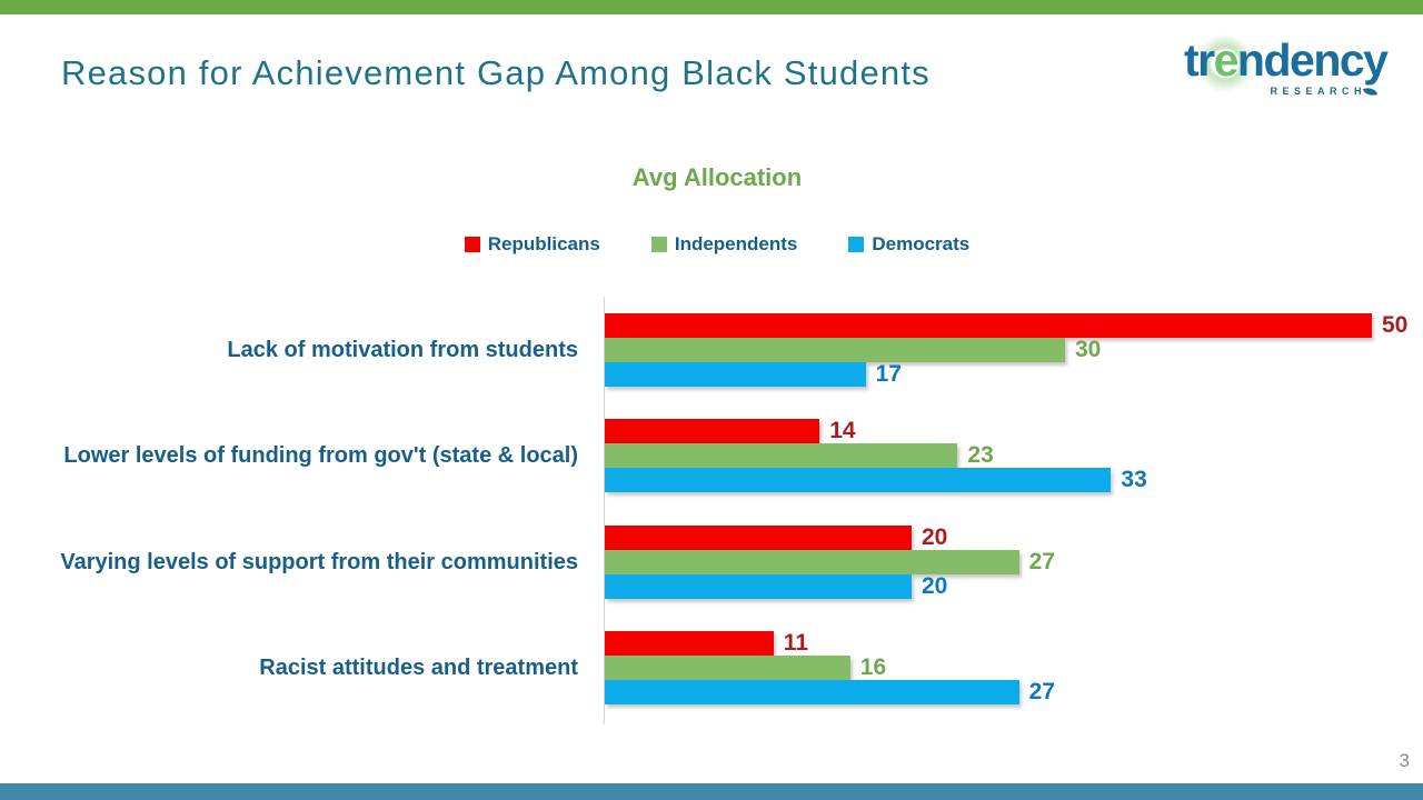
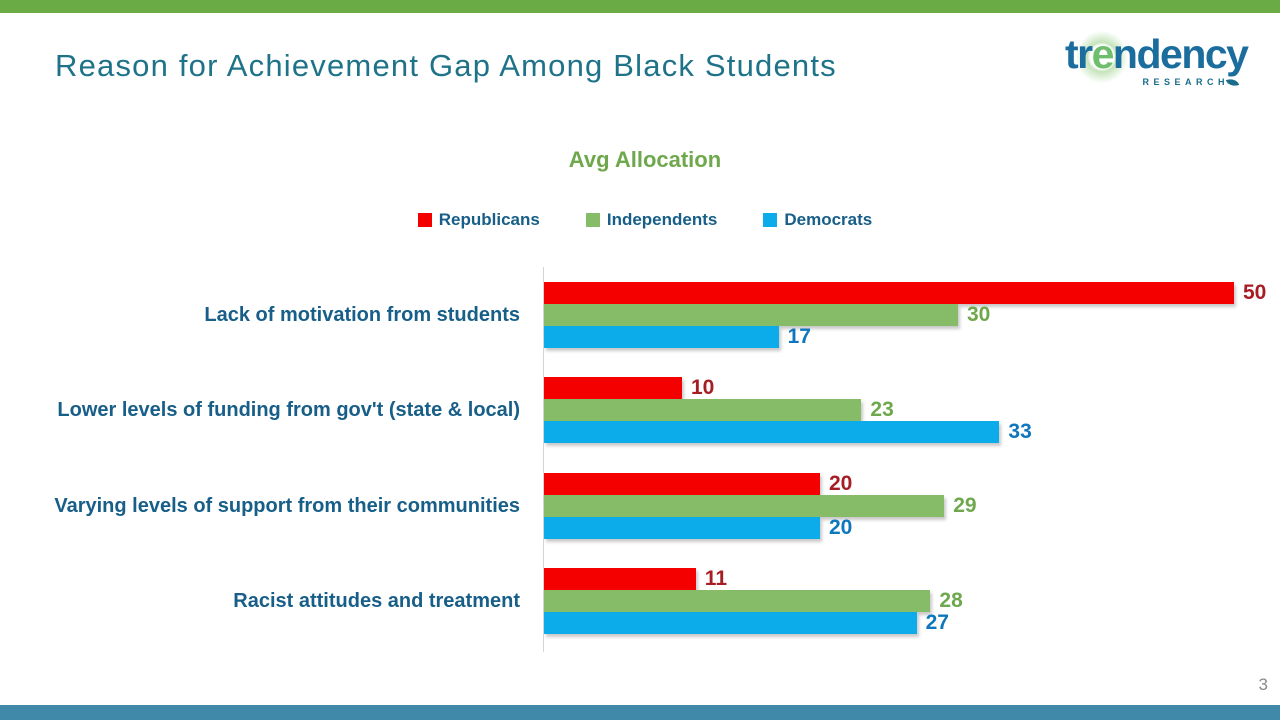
Republicans/Lower levels of funding from gov't (state & local): 14 -> 10
Independents/Varying levels of support from their communities: 27 -> 29
Independents/Racist attitudes and treatment: 16 -> 28
